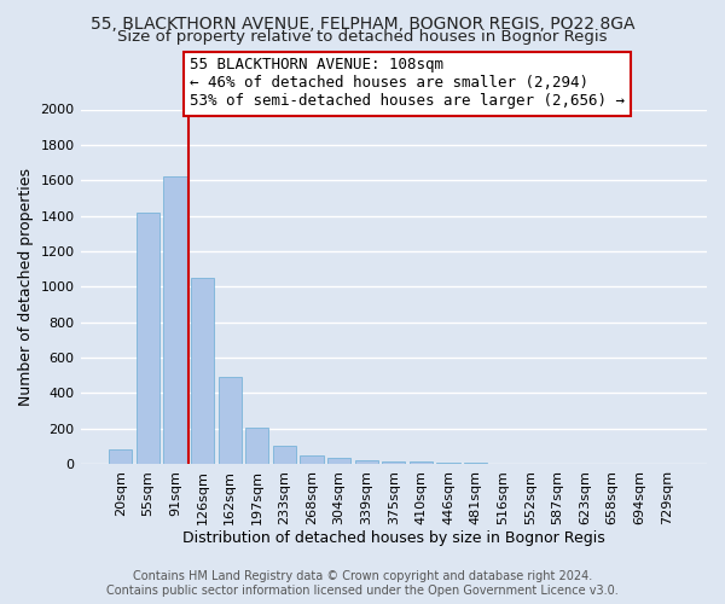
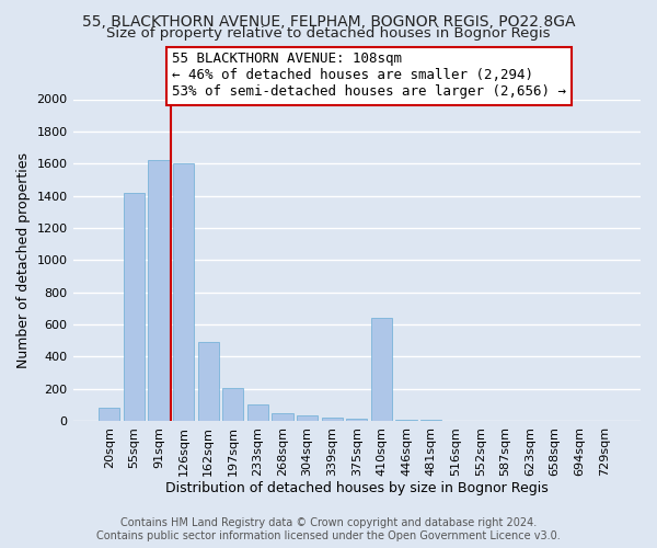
126sqm: 1050 -> 1600
410sqm: 10 -> 640
